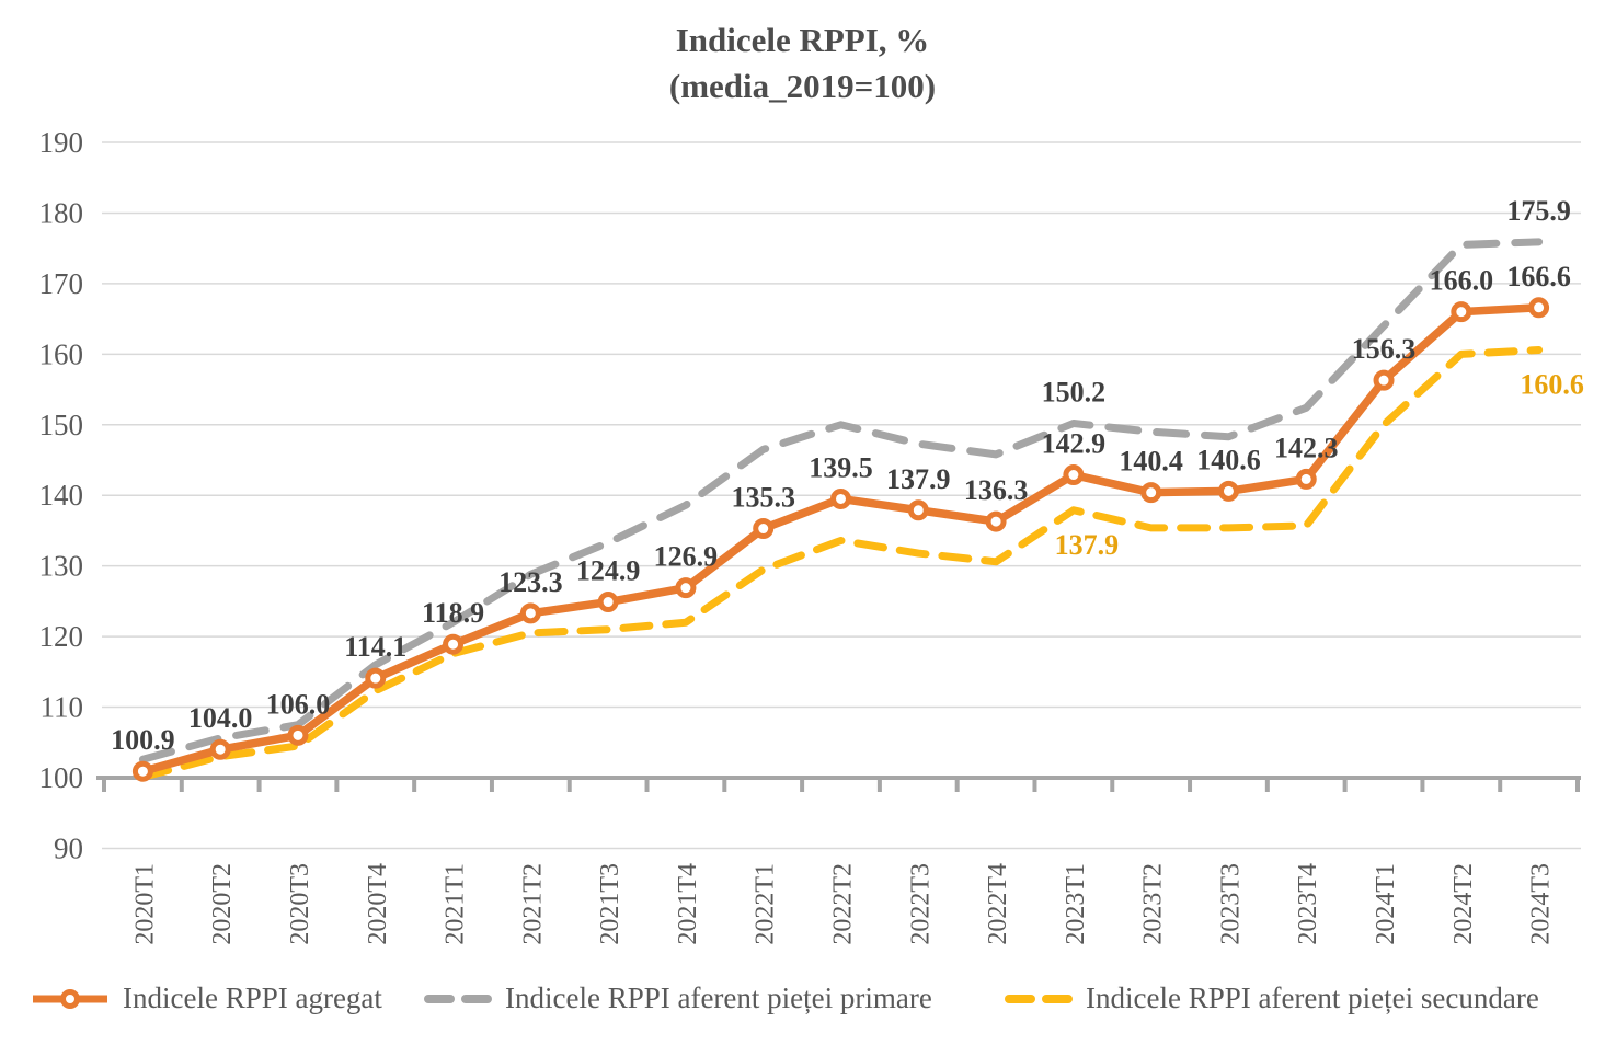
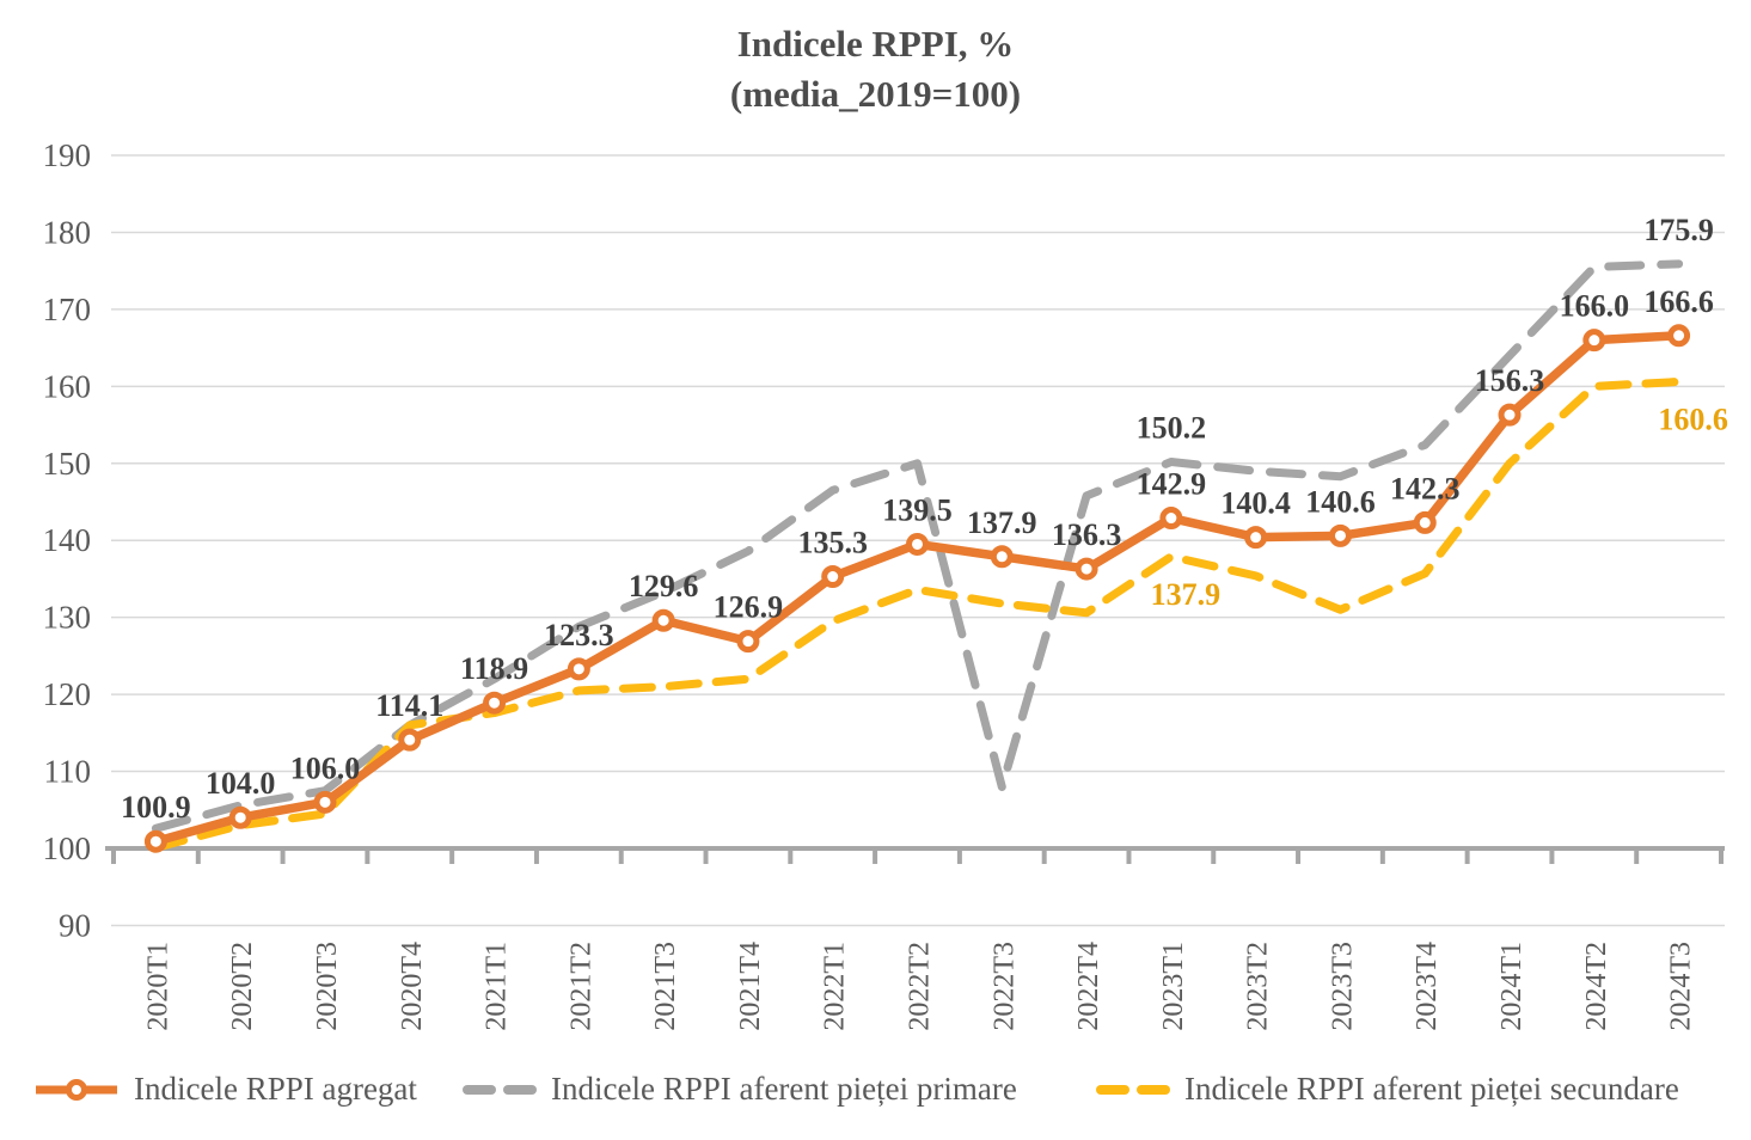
Indicele RPPI aferent pieței secundare/2020T4: 112 -> 116
Indicele RPPI agregat/2021T3: 124.9 -> 129.6
Indicele RPPI aferent pieței primare/2022T3: 147 -> 108
Indicele RPPI aferent pieței secundare/2023T3: 135 -> 131
